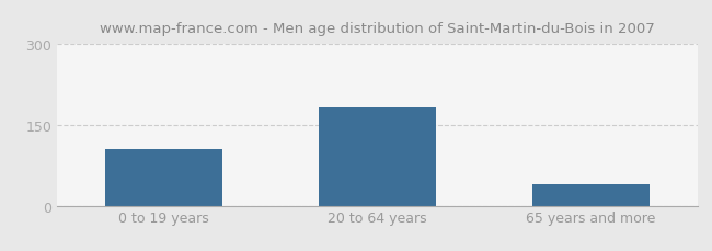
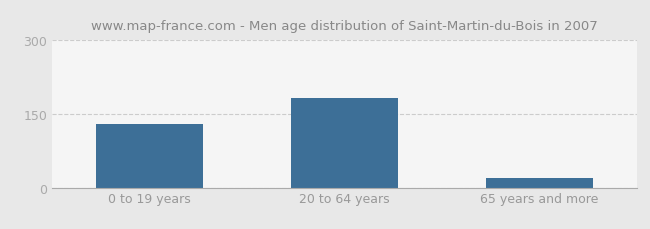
0 to 19 years: 105 -> 130
65 years and more: 40 -> 20
